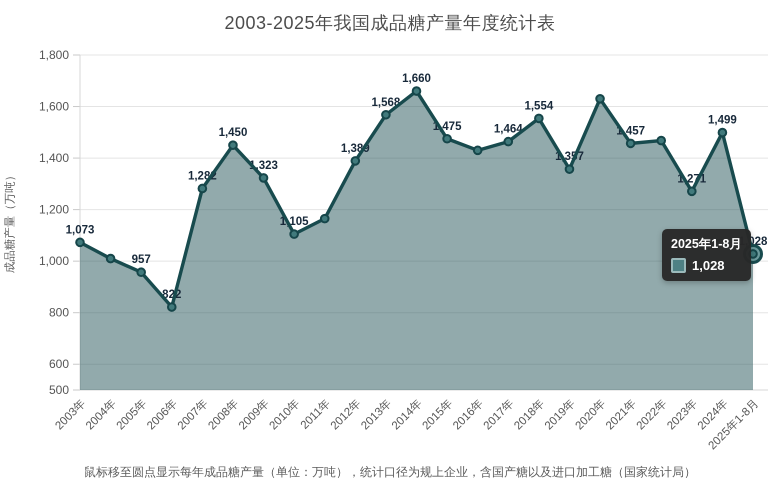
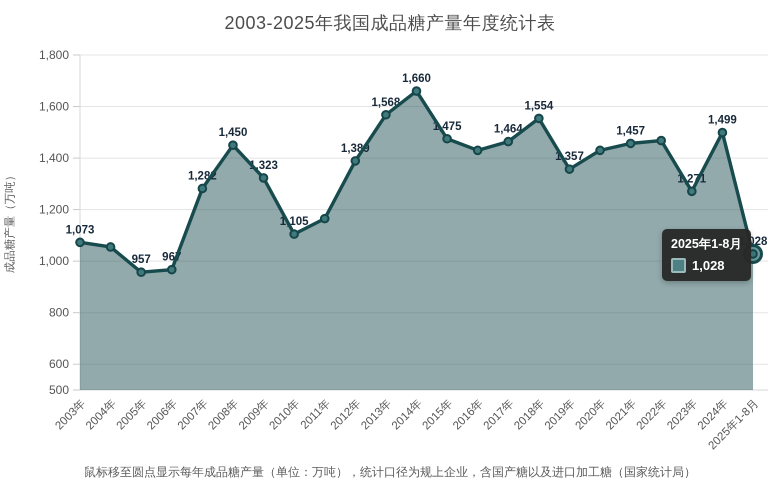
2004年: 1010 -> 1060
2006年: 822 -> 967
2020年: 1630 -> 1430
